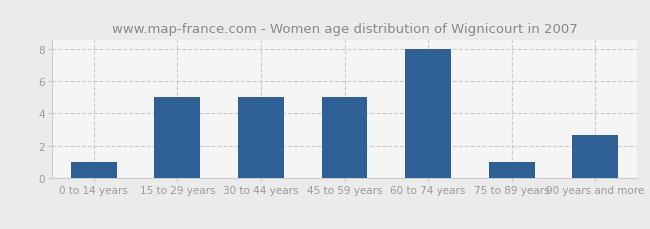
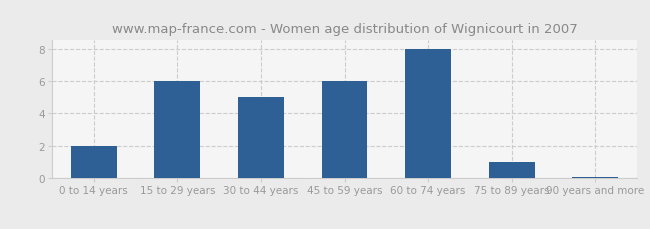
0 to 14 years: 1.0 -> 2.0
15 to 29 years: 5.0 -> 6.0
45 to 59 years: 5.0 -> 6.0
90 years and more: 2.7 -> 0.1
